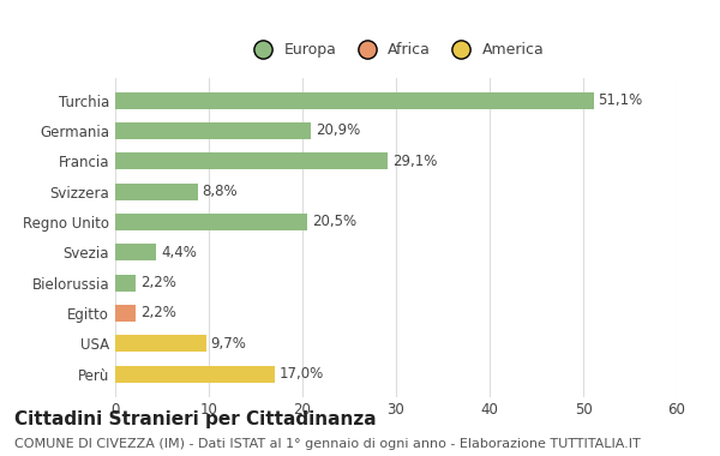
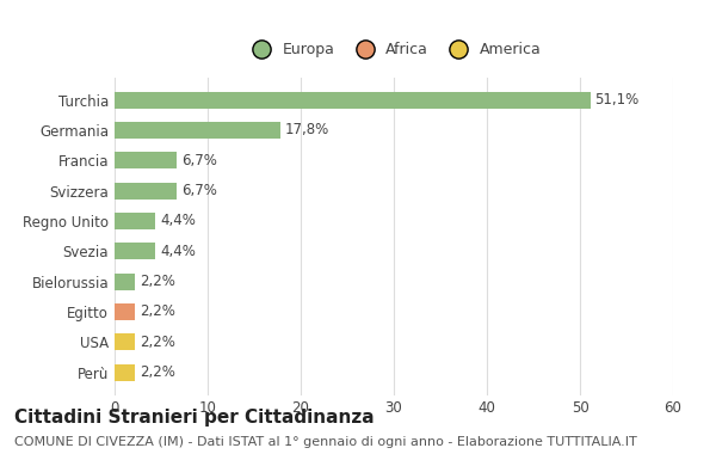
Germania: 20,9% -> 17,8%
Francia: 29,1% -> 6,7%
Svizzera: 8,8% -> 6,7%
Regno Unito: 20,5% -> 4,4%
USA: 9,7% -> 2,2%
Perù: 17,0% -> 2,2%
